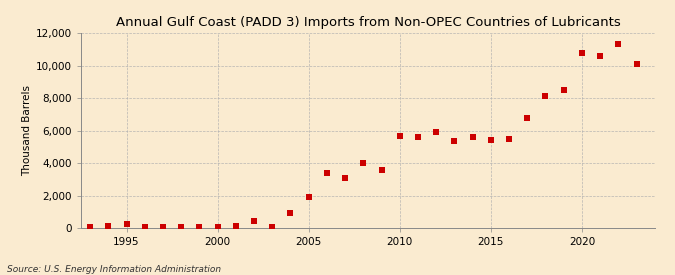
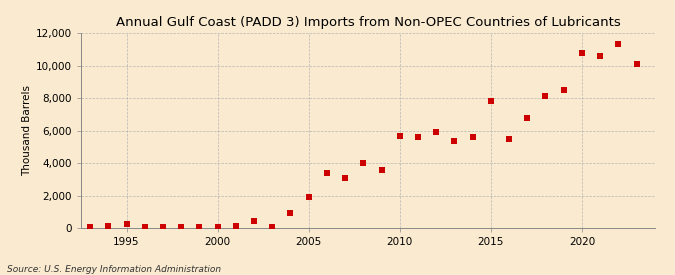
2015: 5,400 -> 7,800
